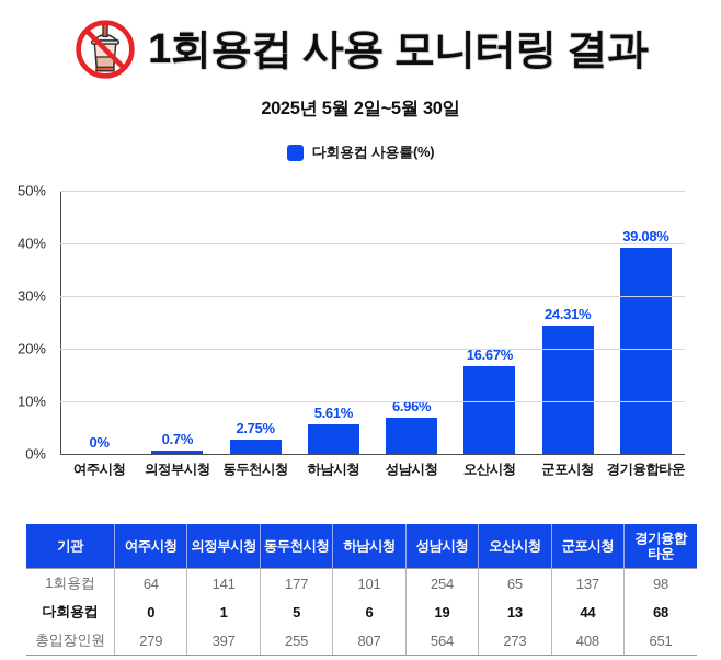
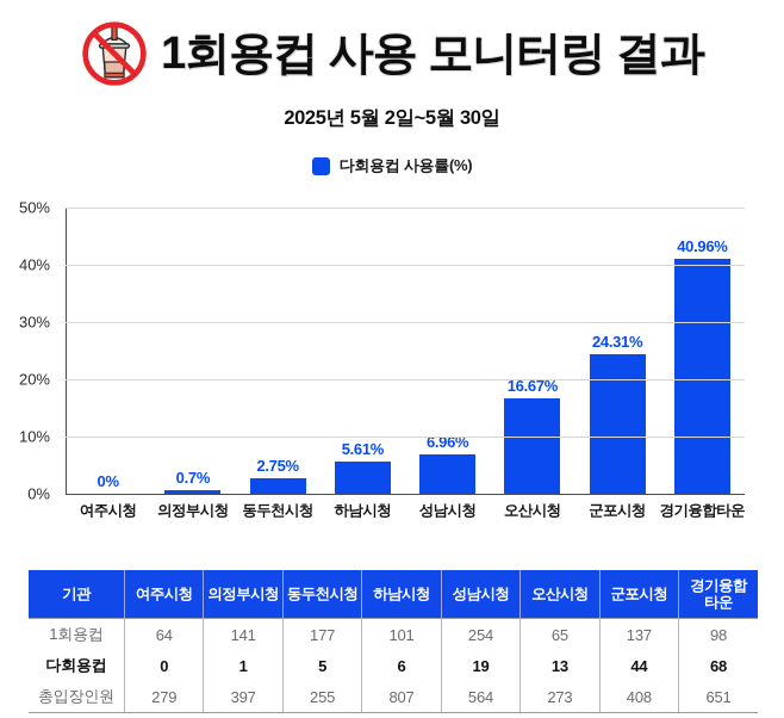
경기융합타운: 39.08% -> 40.96%
